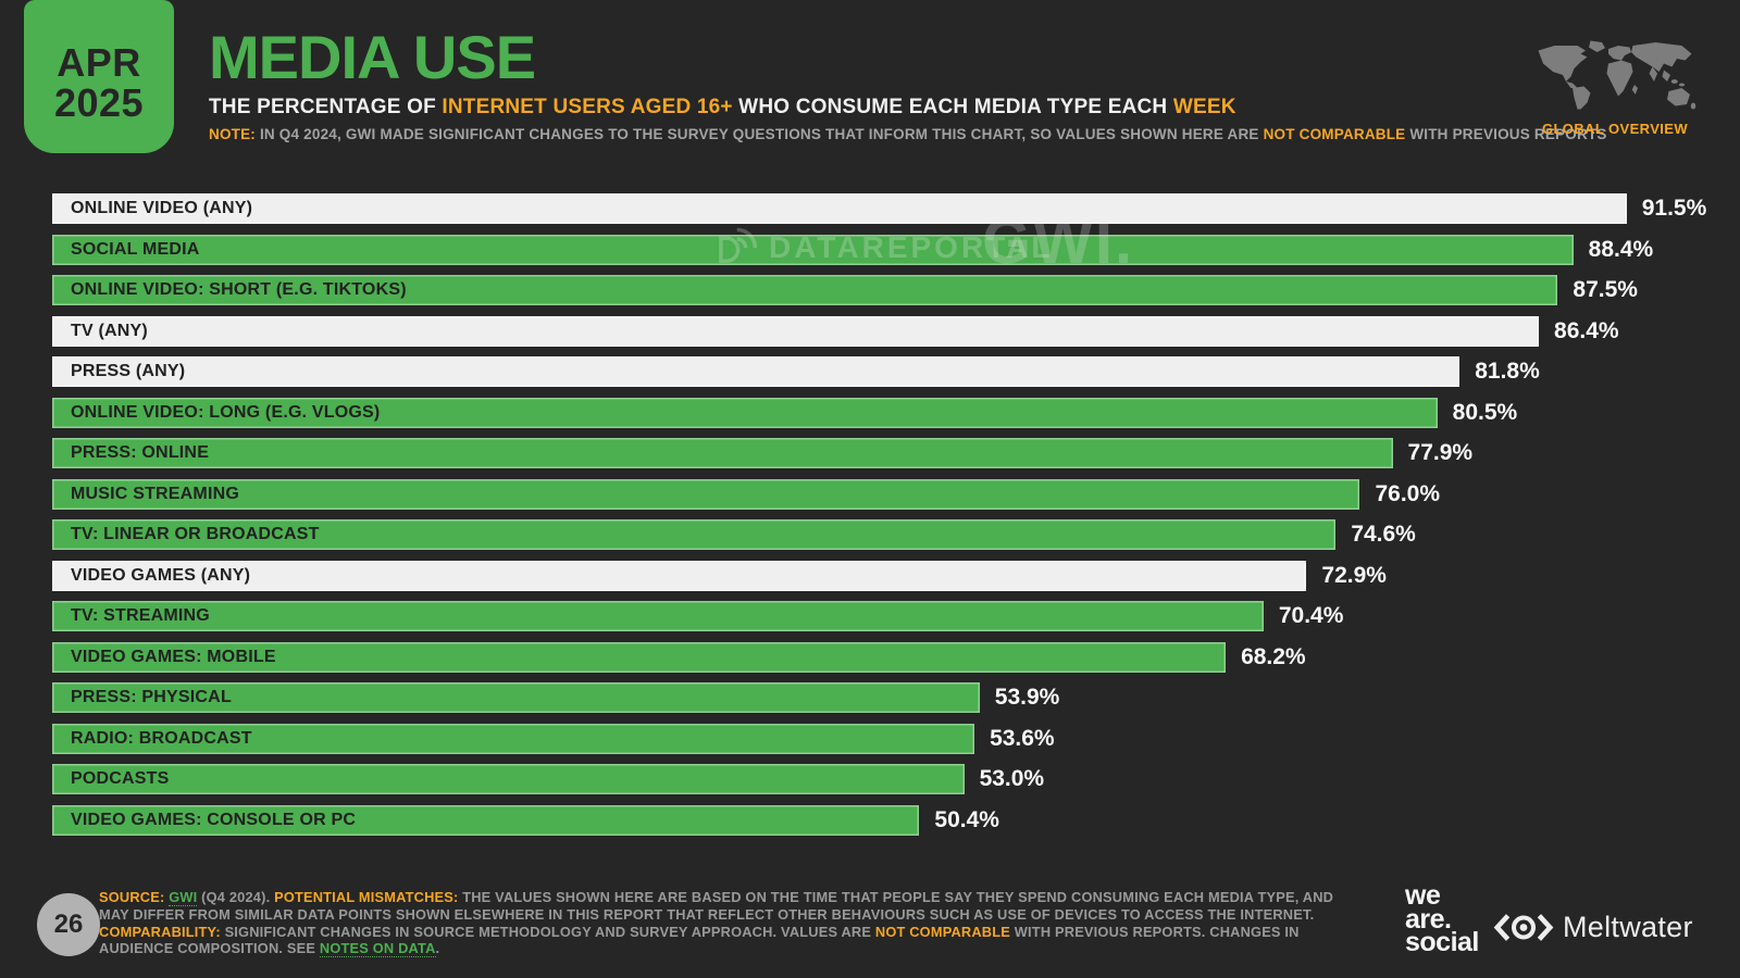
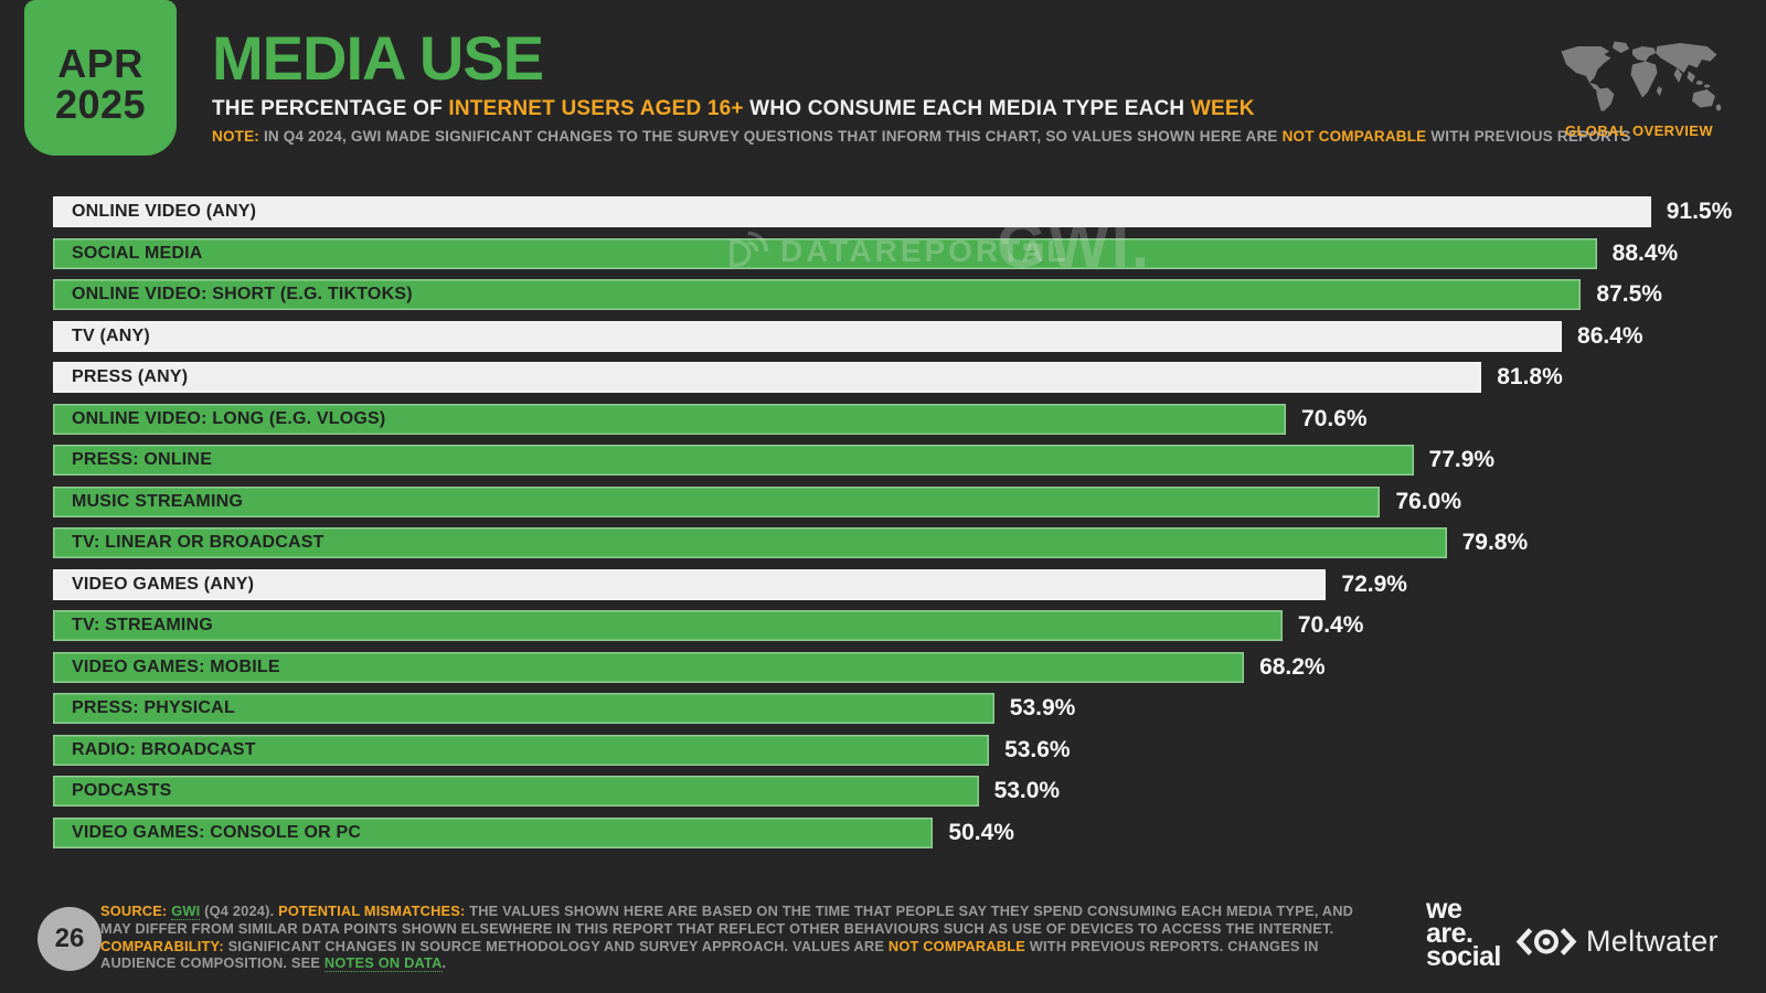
ONLINE VIDEO: LONG (E.G. VLOGS): 80.5% -> 70.6%
TV: LINEAR OR BROADCAST: 74.6% -> 79.8%
